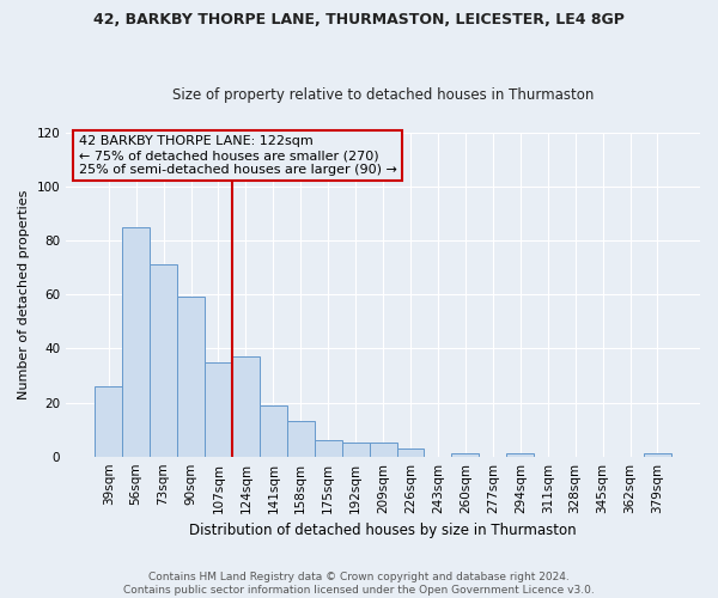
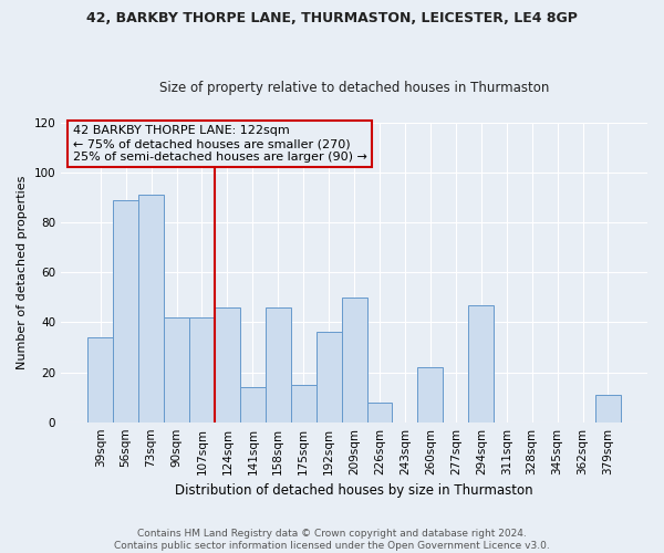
39sqm: 26 -> 34
56sqm: 85 -> 89
73sqm: 71 -> 91
90sqm: 59 -> 42
107sqm: 35 -> 42
124sqm: 37 -> 46
141sqm: 19 -> 14
158sqm: 13 -> 46
175sqm: 6 -> 15
192sqm: 5 -> 36
209sqm: 5 -> 50
226sqm: 3 -> 8
260sqm: 1 -> 22
294sqm: 1 -> 47
379sqm: 1 -> 11
